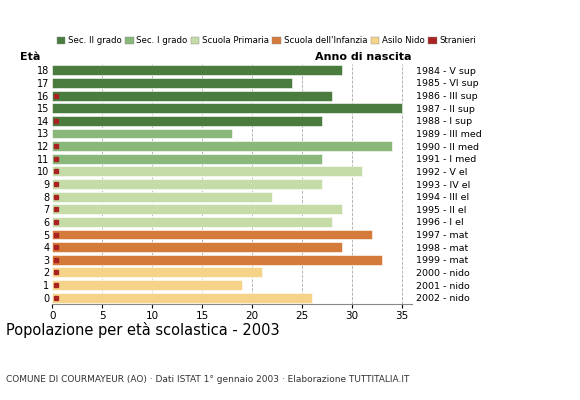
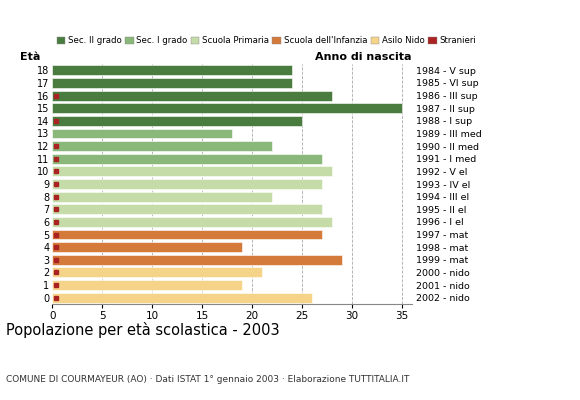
18: 29 -> 24
14: 27 -> 25
12: 34 -> 22
10: 31 -> 28
7: 29 -> 27
5: 32 -> 27
4: 29 -> 19
3: 33 -> 29
